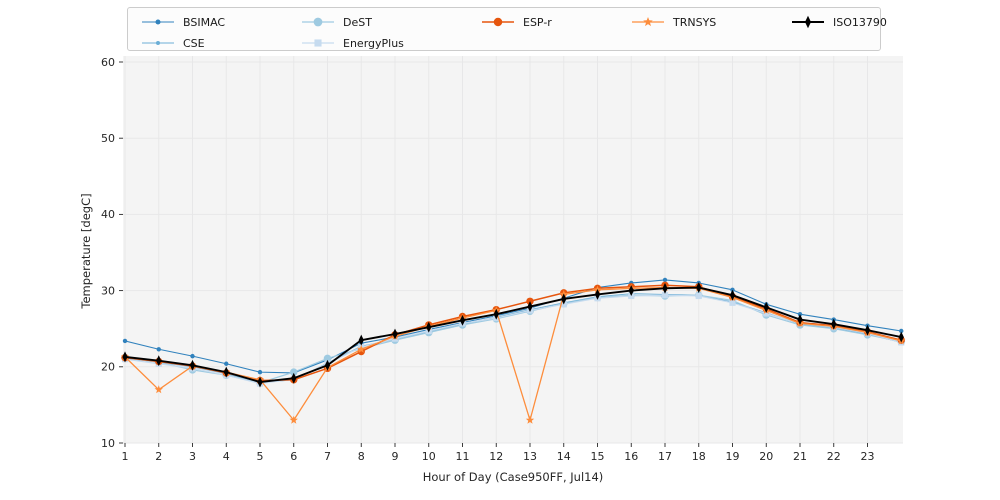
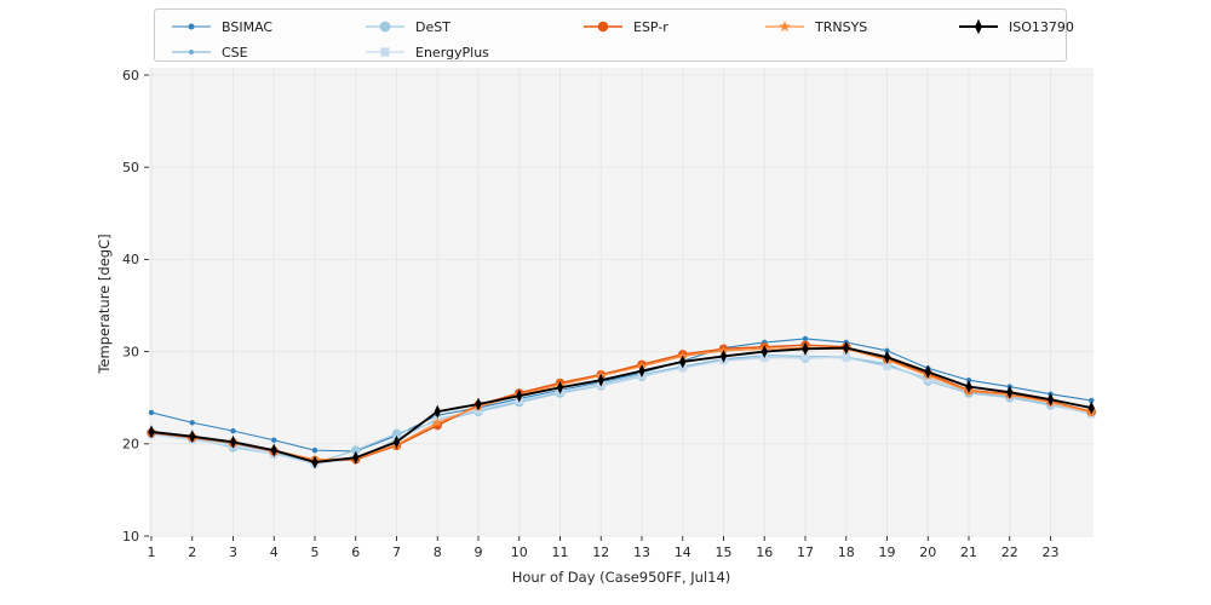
TRNSYS/2: 17 -> 21
TRNSYS/6: 13 -> 18
TRNSYS/13: 13 -> 28
